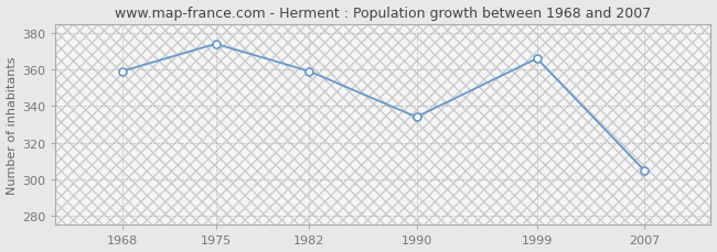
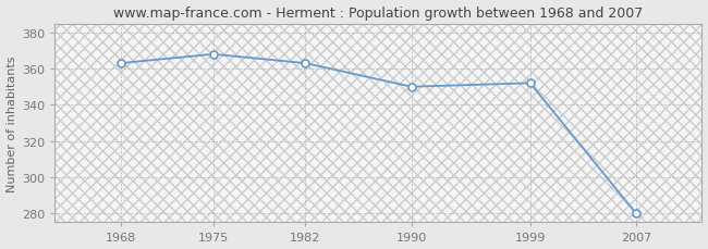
1968: 359 -> 363
1975: 374 -> 368
1982: 359 -> 363
1990: 334 -> 350
1999: 366 -> 352
2007: 305 -> 280
